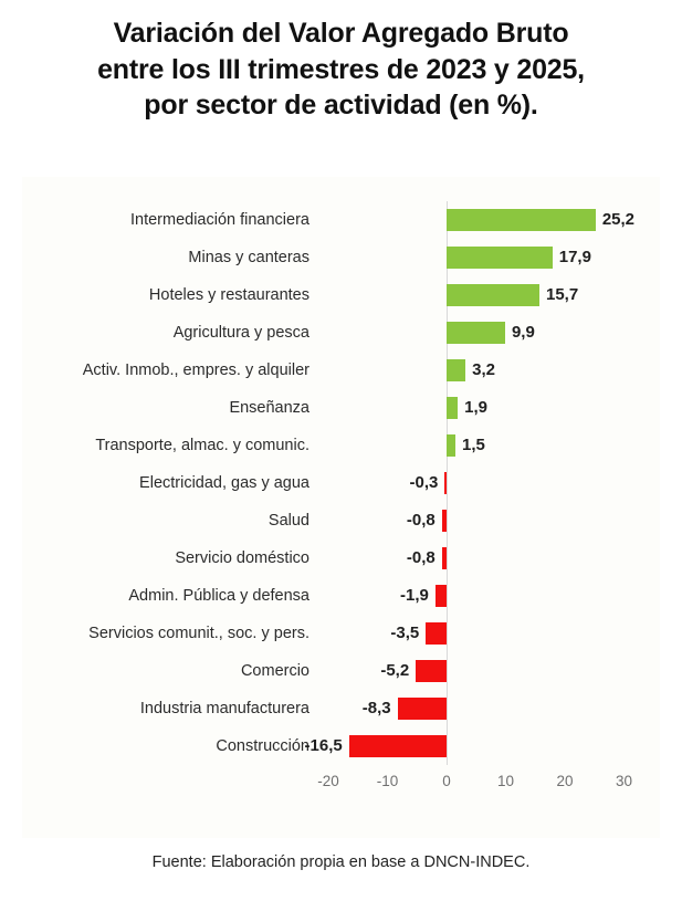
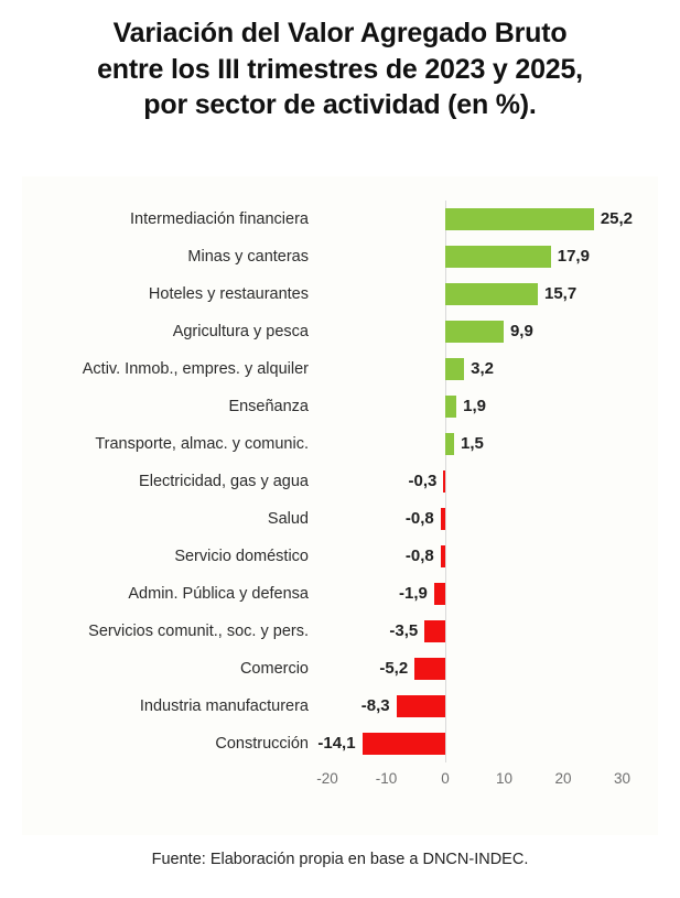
Construcción: -16,5 -> -14,1
